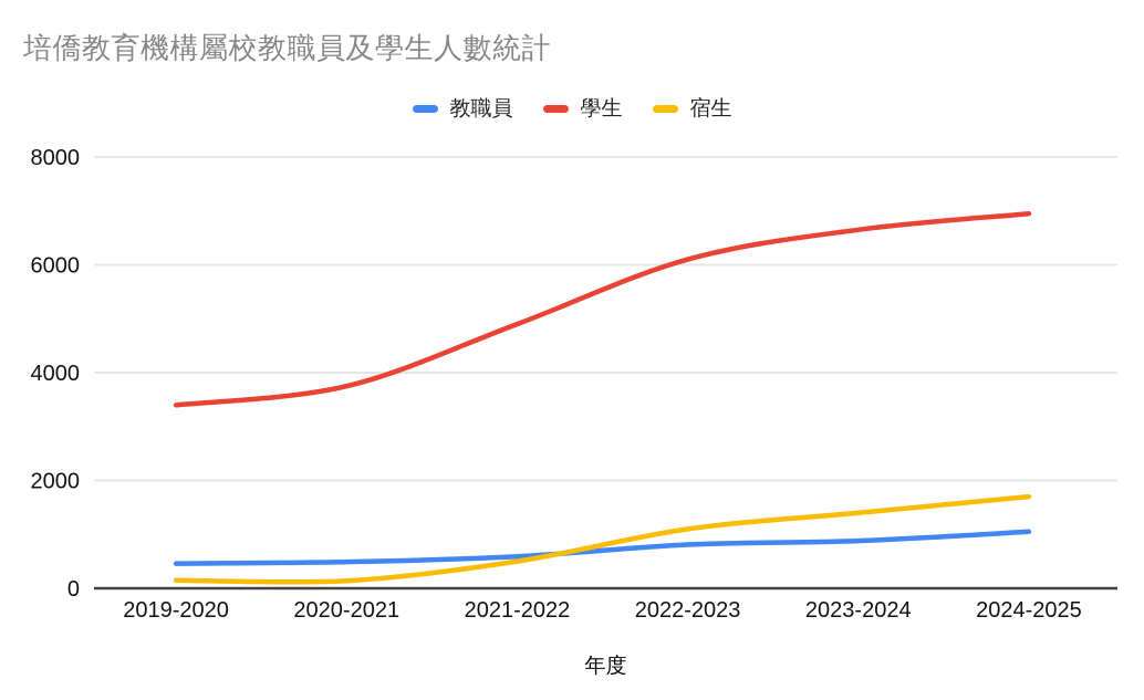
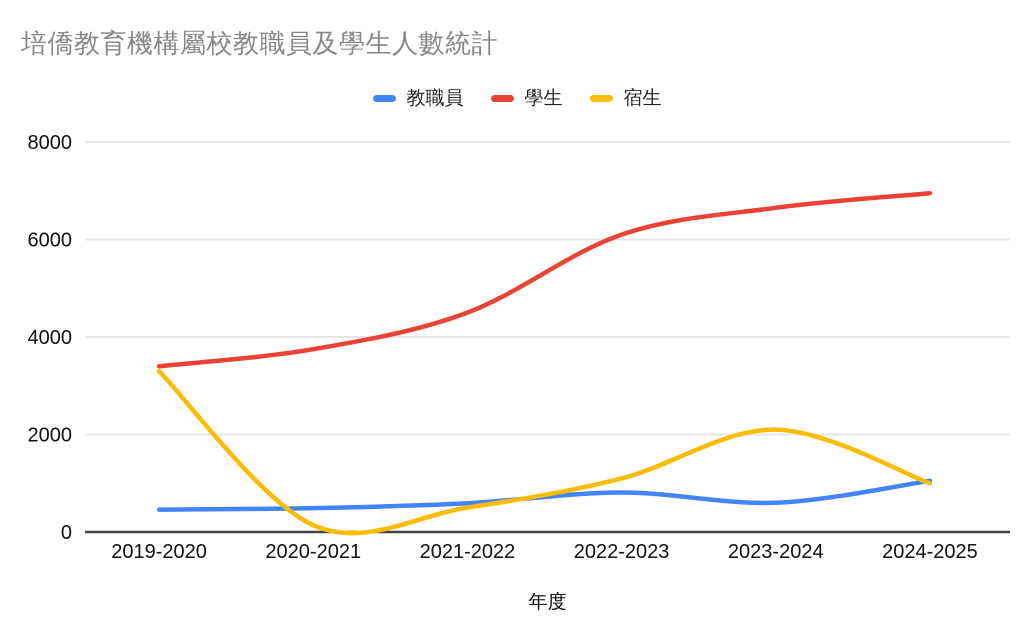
宿生/2019-2020: 200 -> 3300
學生/2021-2022: 4900 -> 4500
教職員/2023-2024: 900 -> 600
宿生/2023-2024: 1400 -> 2100
宿生/2024-2025: 1700 -> 1000
